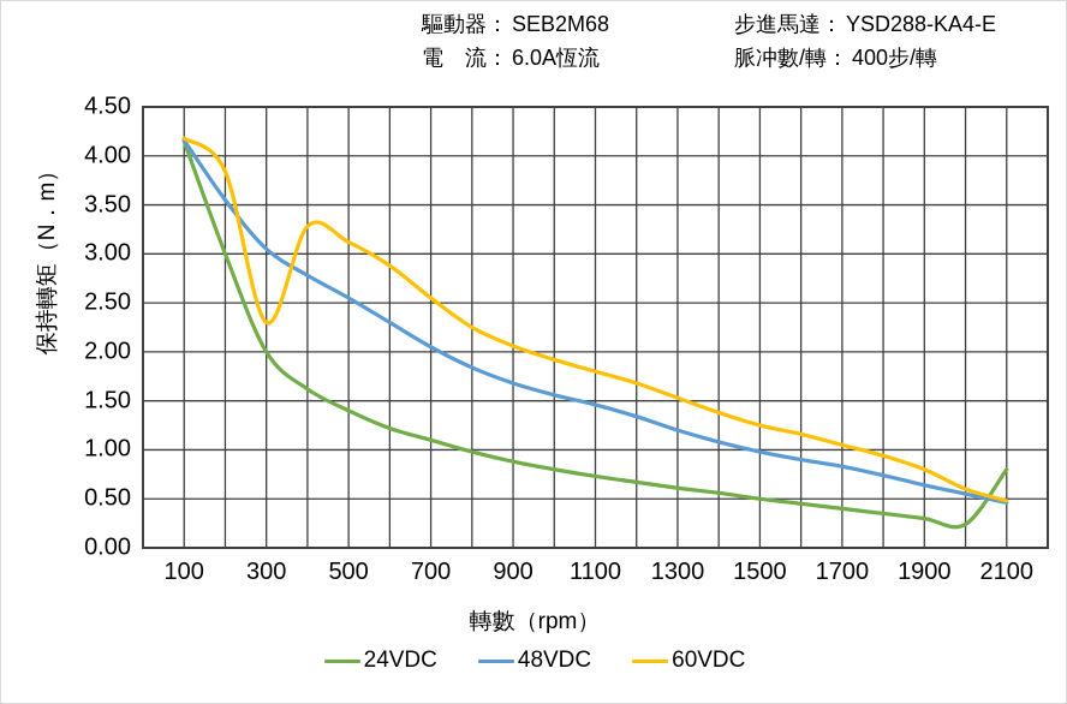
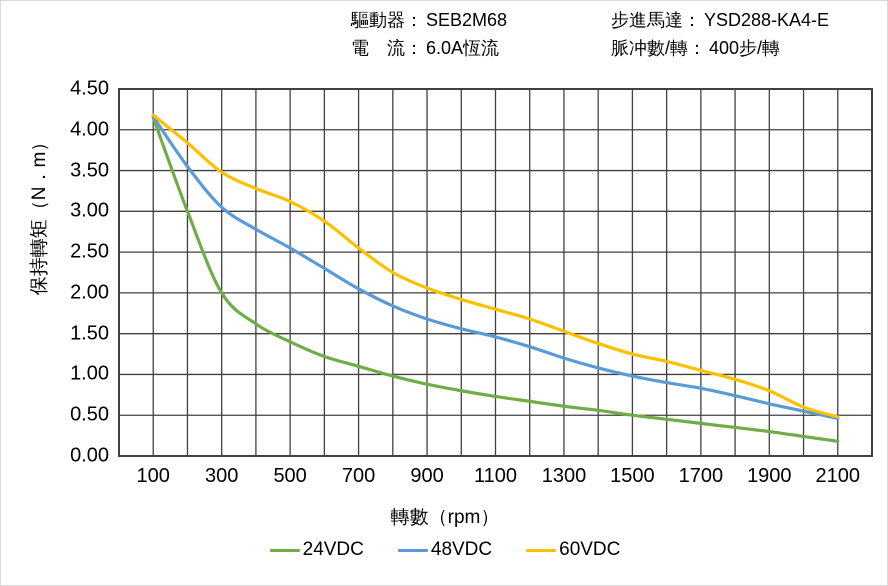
60VDC/300: 2.3 -> 3.5
24VDC/2100: 0.8 -> 0.2
